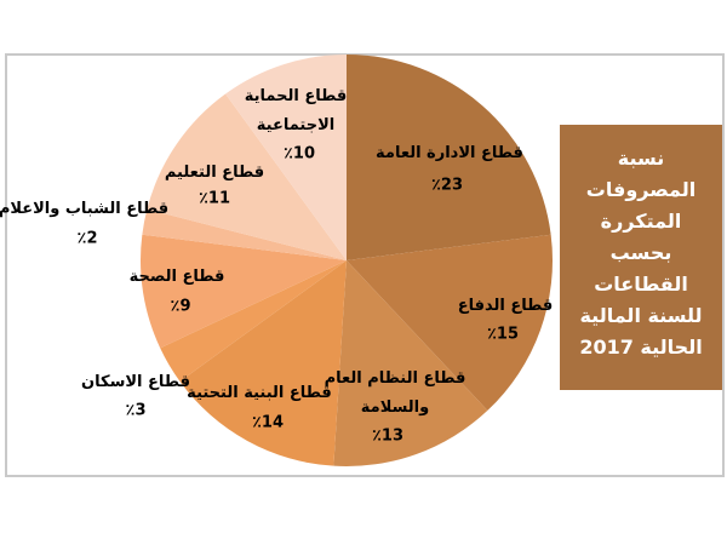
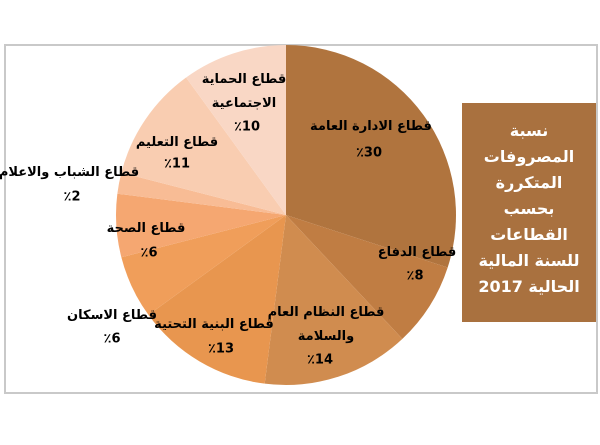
قطاع الادارة العامة: 23 -> 30
قطاع الدفاع: 15 -> 8
قطاع النظام العام والسلامة: 13 -> 14
قطاع البنية التحتية: 14 -> 13
قطاع الاسكان: 3 -> 6
قطاع الصحة: 9 -> 6
